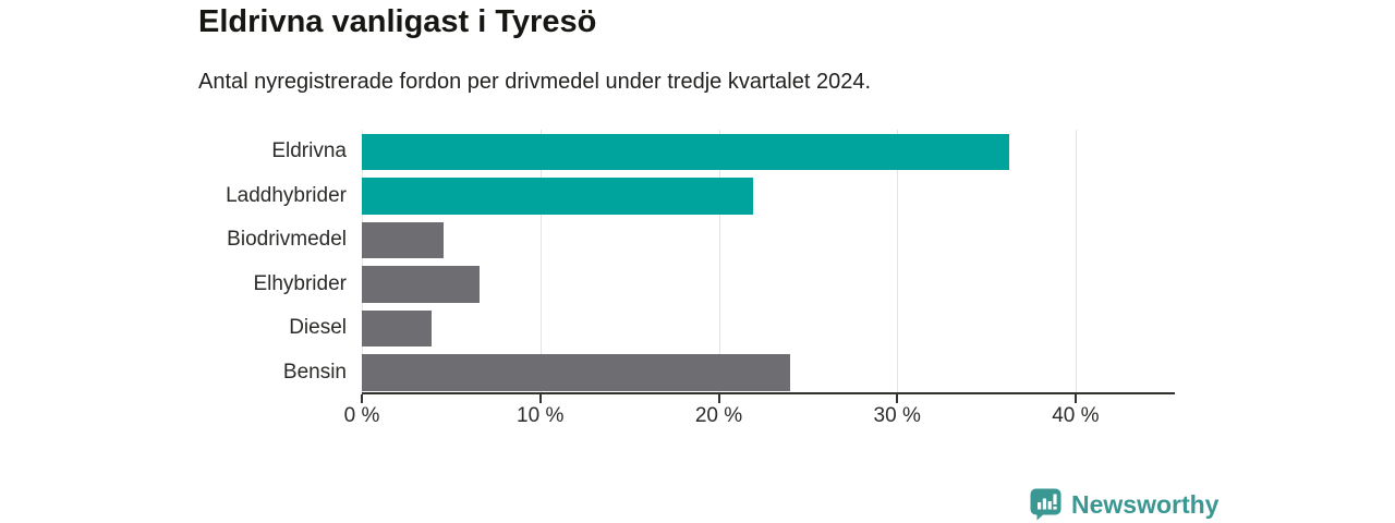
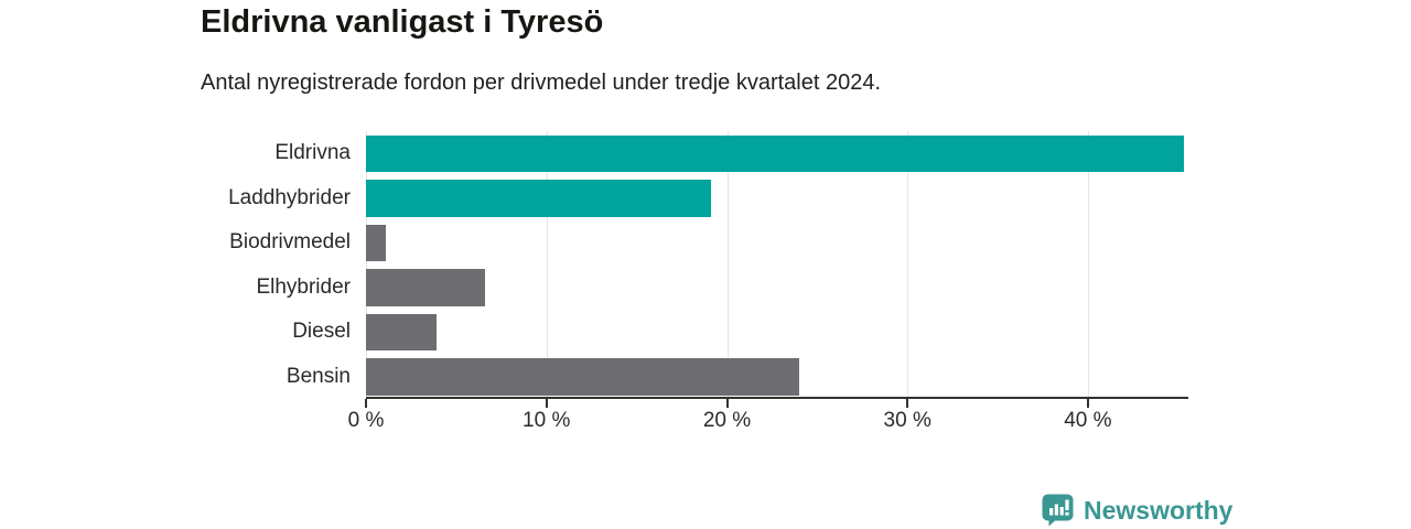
Eldrivna: 36.3% -> 45.3%
Laddhybrider: 21.9% -> 19.1%
Biodrivmedel: 4.6% -> 1.1%
